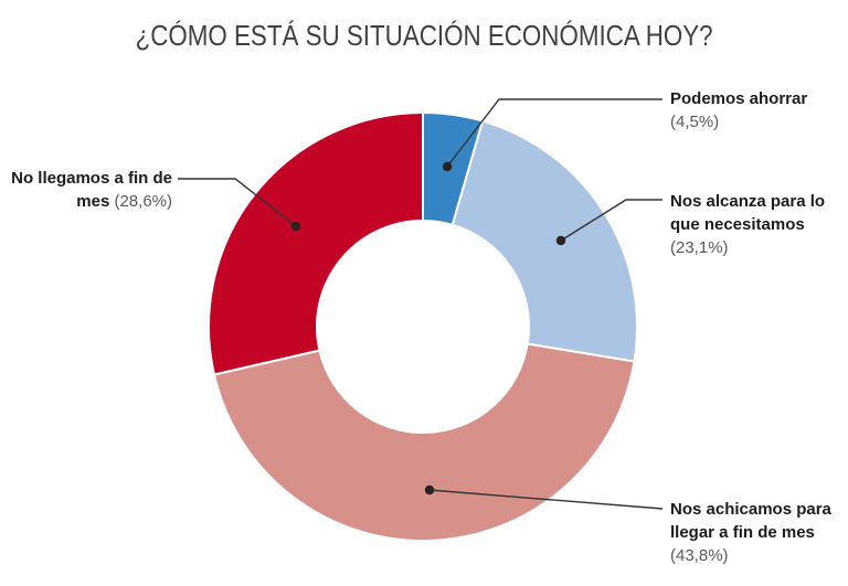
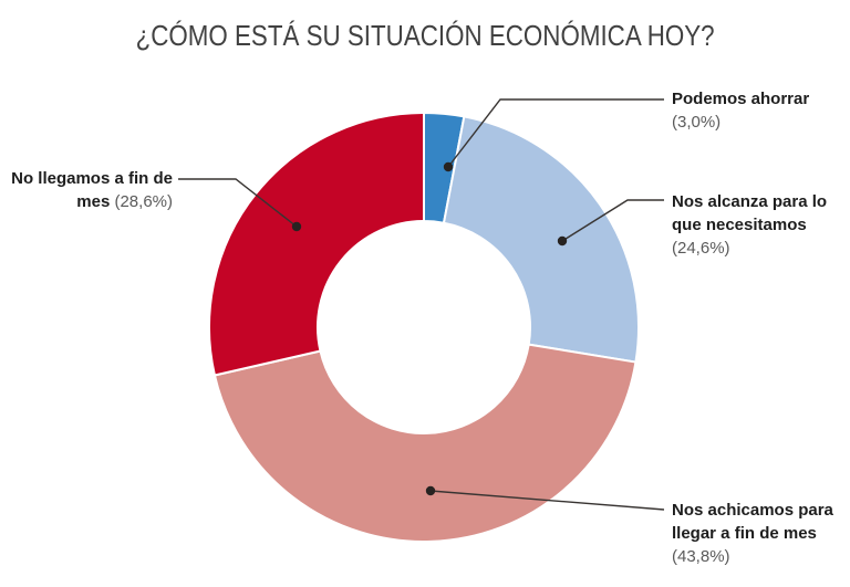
Podemos ahorrar: 4,5% -> 3,0%
Nos alcanza para lo que necesitamos: 23,1% -> 24,6%
